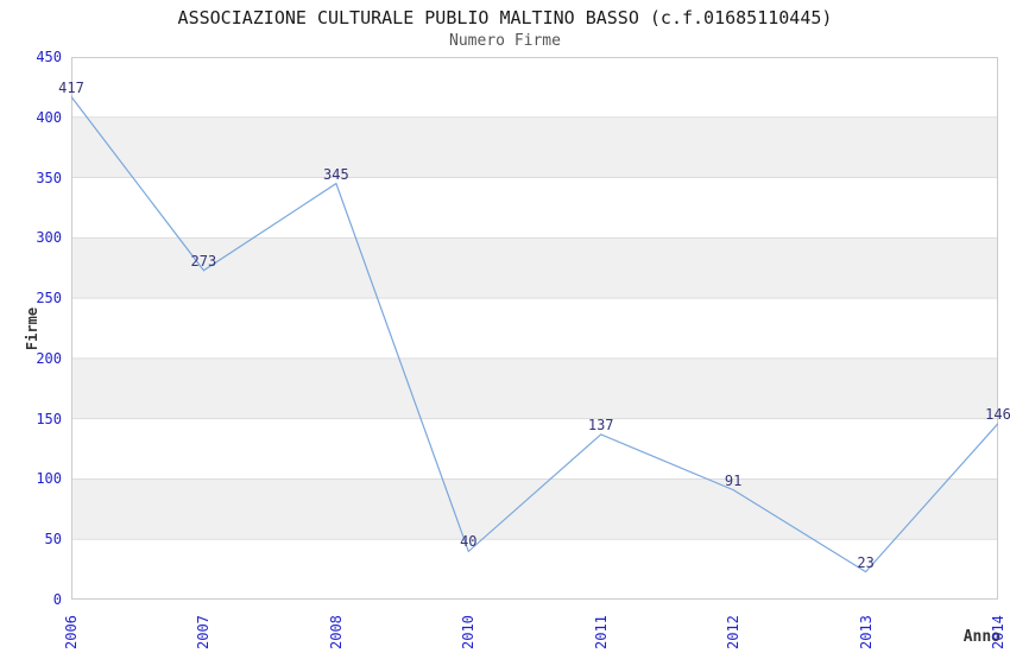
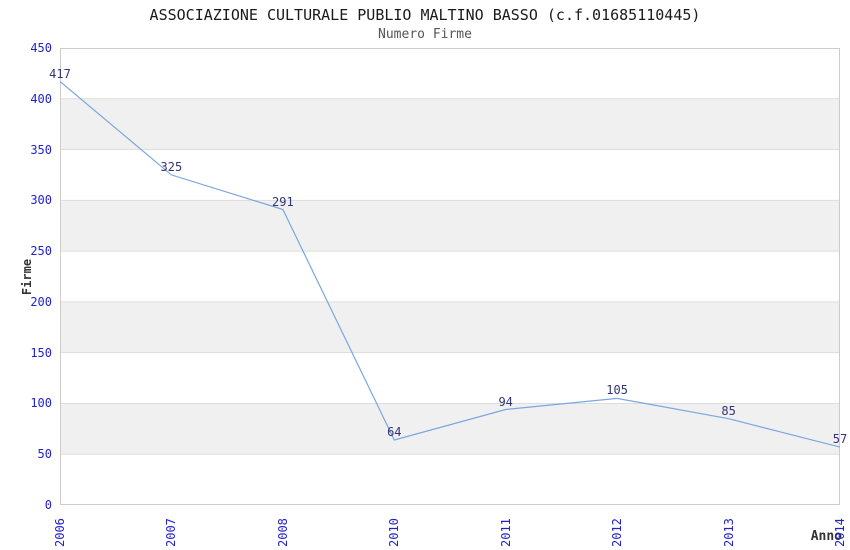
2007: 273 -> 325
2008: 345 -> 291
2010: 40 -> 64
2011: 137 -> 94
2012: 91 -> 105
2013: 23 -> 85
2014: 146 -> 57
